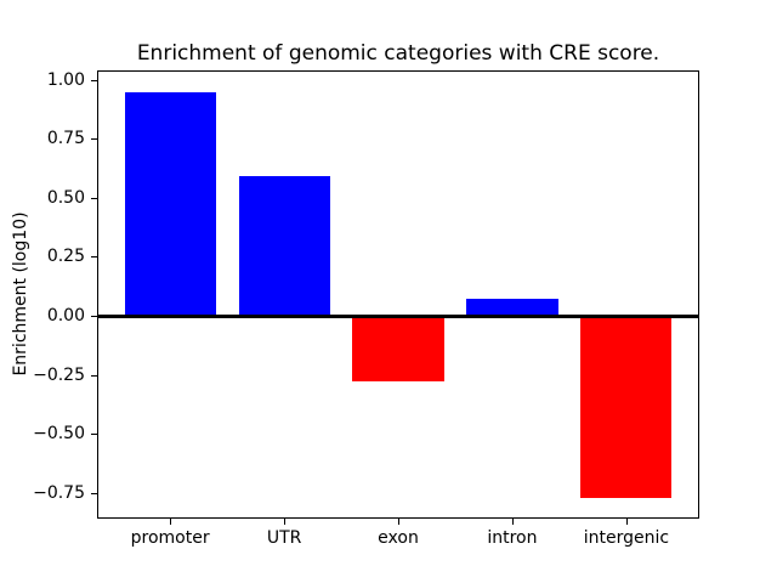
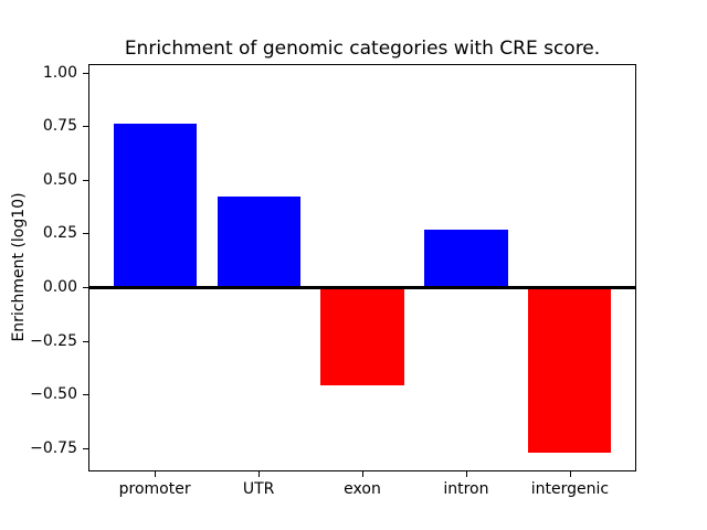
promoter: 0.95 -> 0.76
UTR: 0.59 -> 0.42
exon: -0.28 -> -0.46
intron: 0.07 -> 0.27
